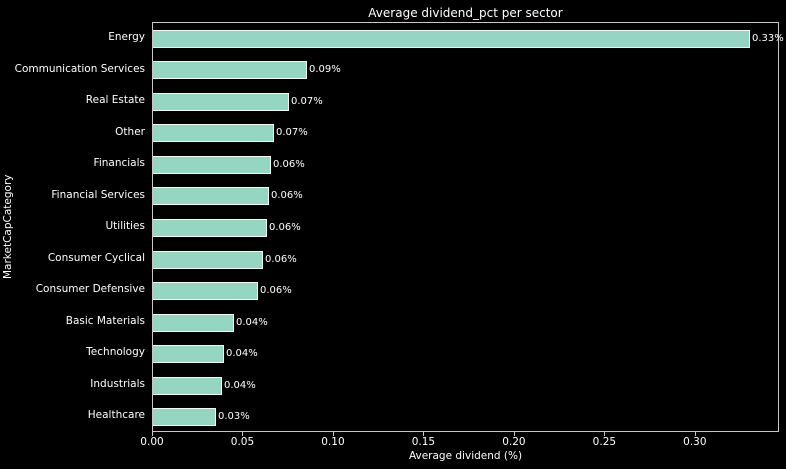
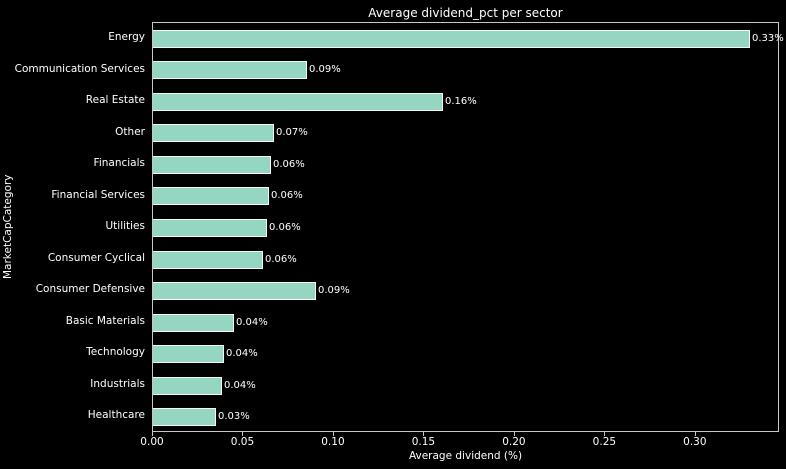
Real Estate: 0.07% -> 0.16%
Consumer Defensive: 0.06% -> 0.09%
